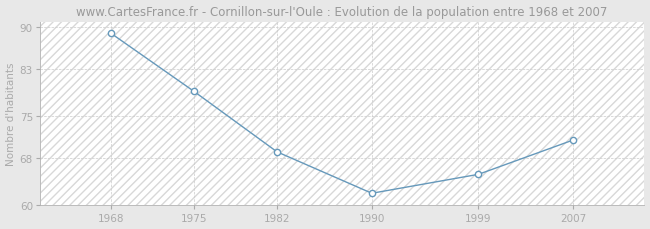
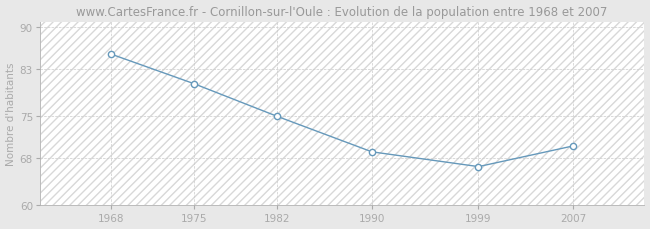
1968: 89.0 -> 85.5
1975: 79.2 -> 80.5
1982: 69.0 -> 75.0
1990: 62.0 -> 69.0
1999: 65.2 -> 66.5
2007: 71.0 -> 70.0
